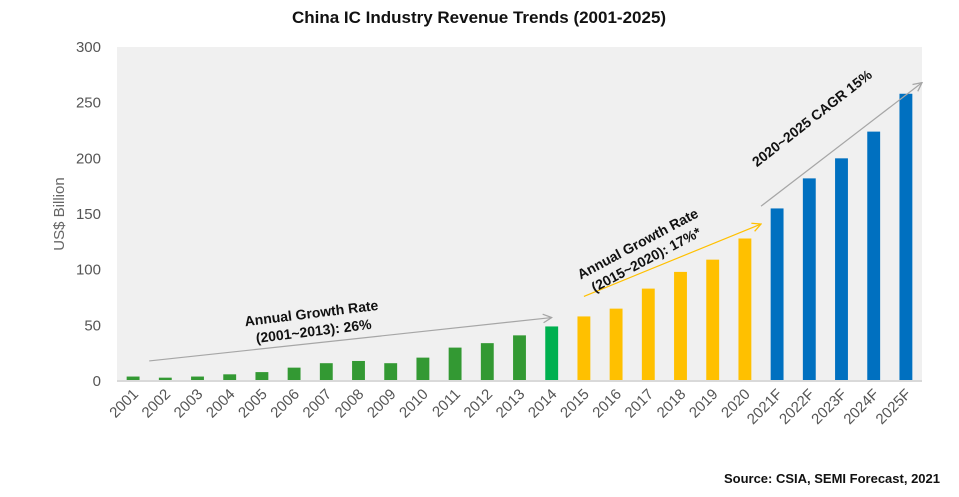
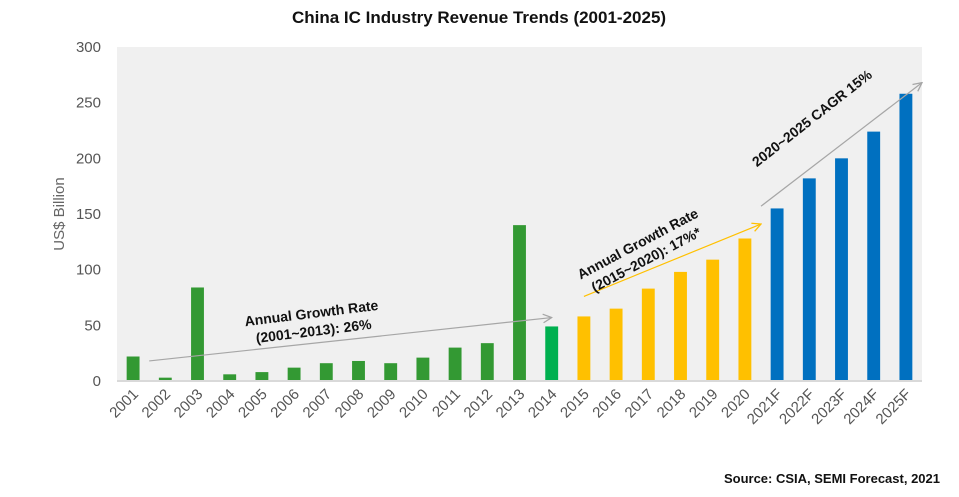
2001: 4 -> 22
2003: 4 -> 84
2013: 41 -> 140
